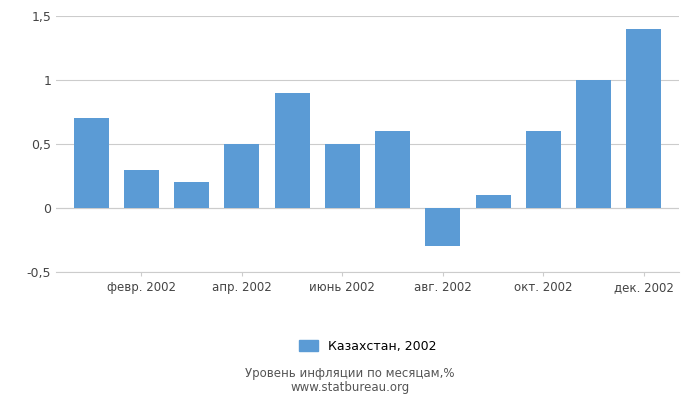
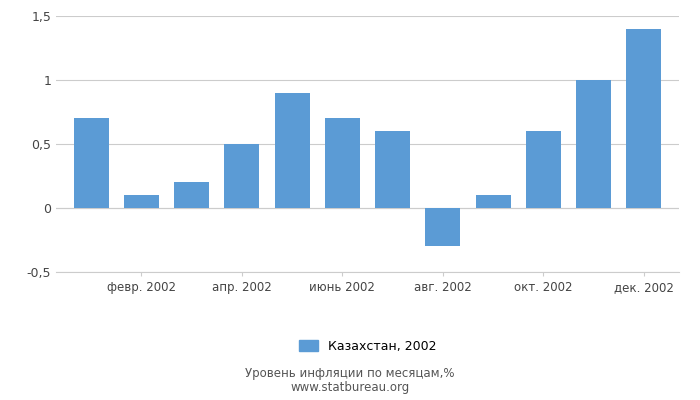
февр. 2002: 0,3 -> 0,1
июнь 2002: 0,5 -> 0,7
